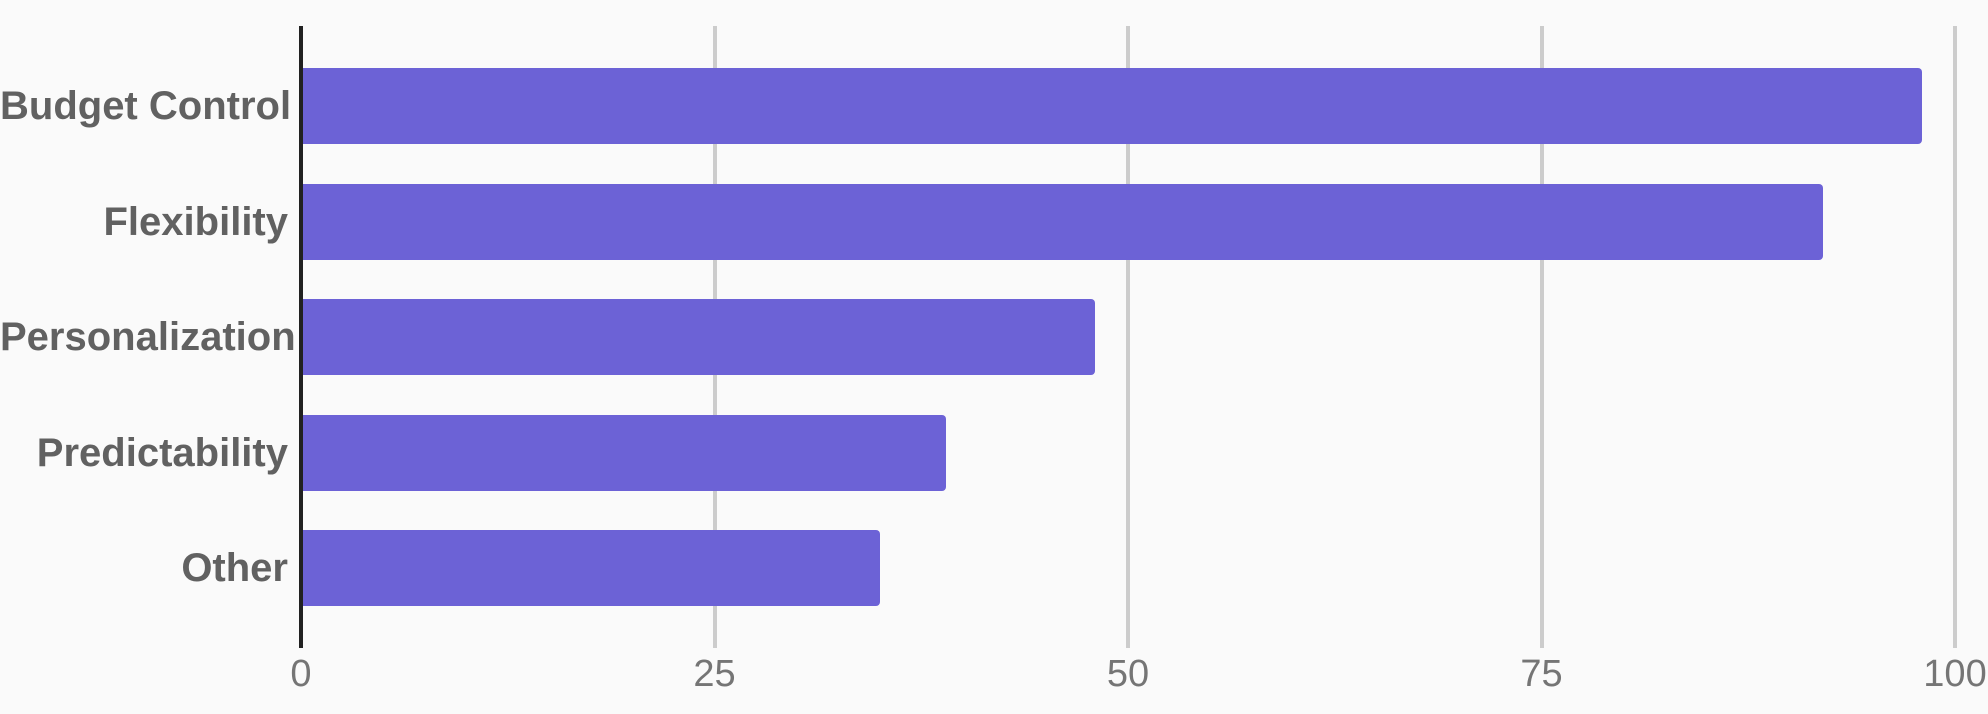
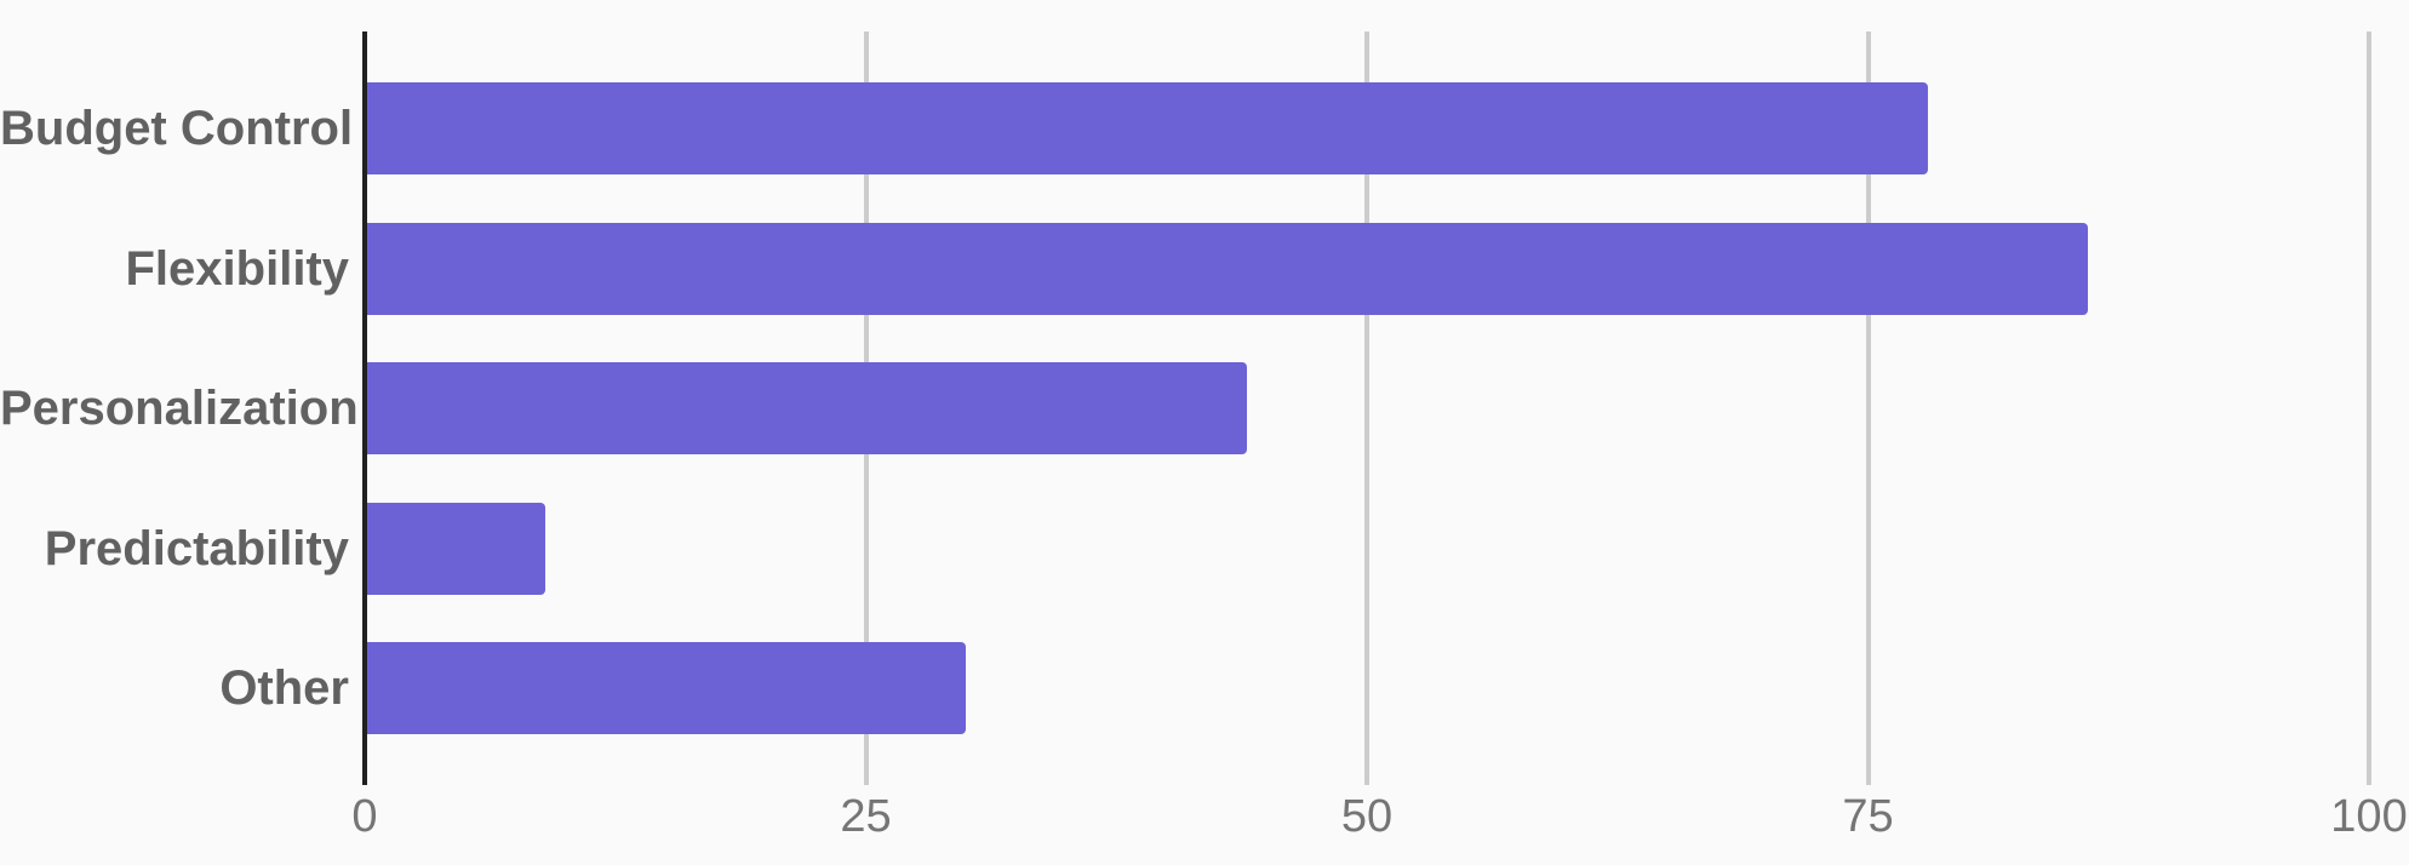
Budget Control: 98 -> 78
Flexibility: 92 -> 86
Personalization: 48 -> 44
Predictability: 39 -> 9
Other: 35 -> 30
